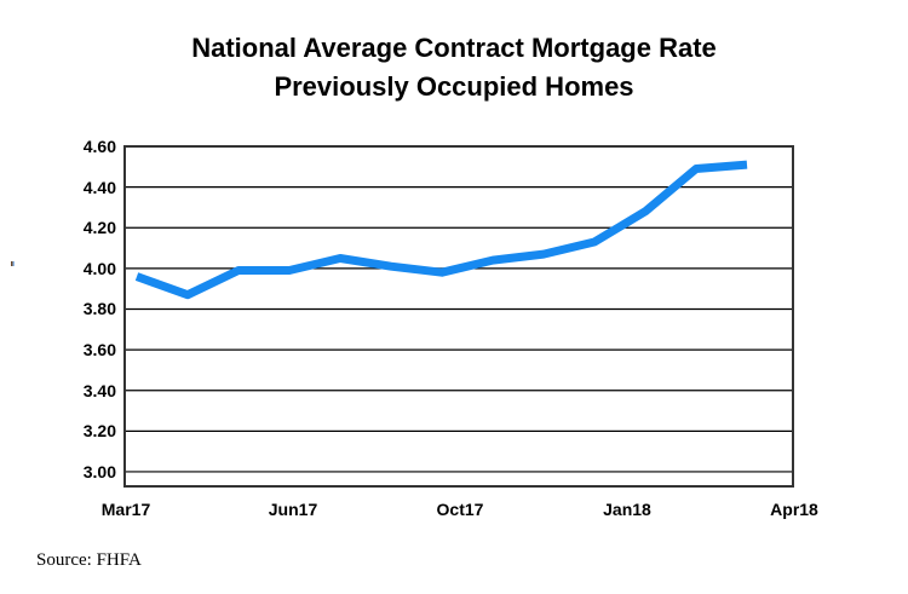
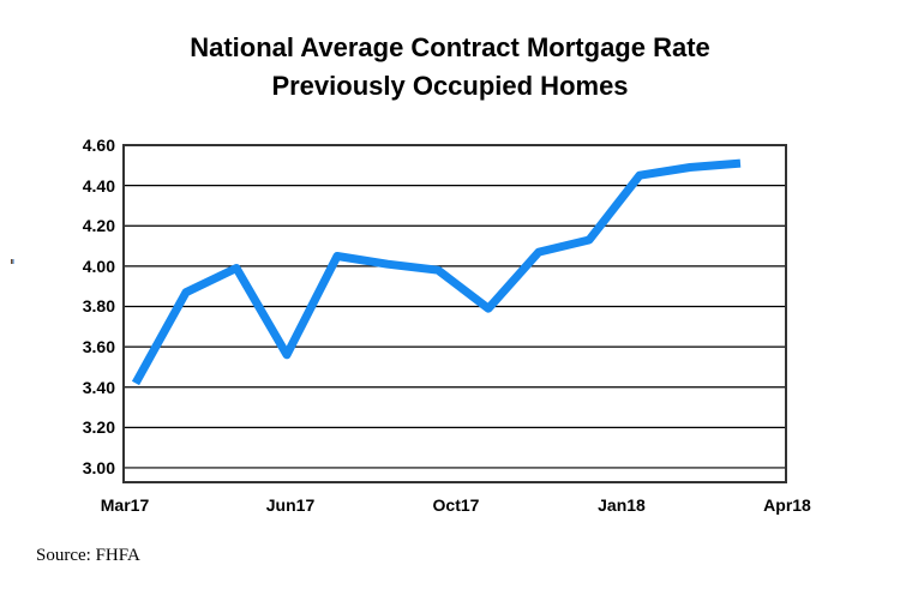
Mar17: 3.96 -> 3.42
Jun17: 3.99 -> 3.56
Oct17: 4.04 -> 3.79
Jan18: 4.28 -> 4.45
